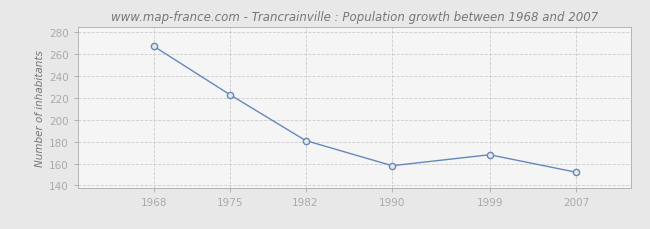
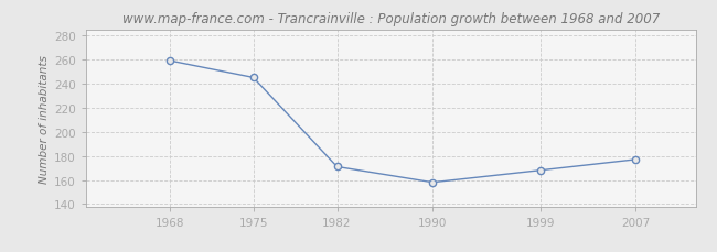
1968: 267 -> 259
1975: 223 -> 245
1982: 181 -> 171
2007: 152 -> 177
